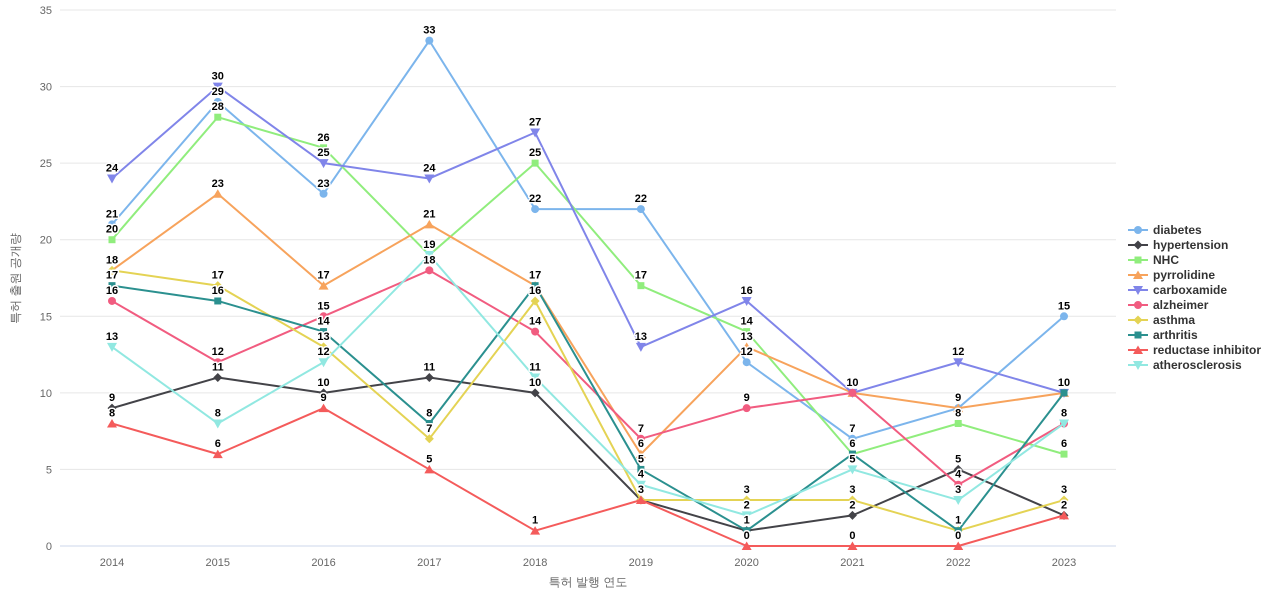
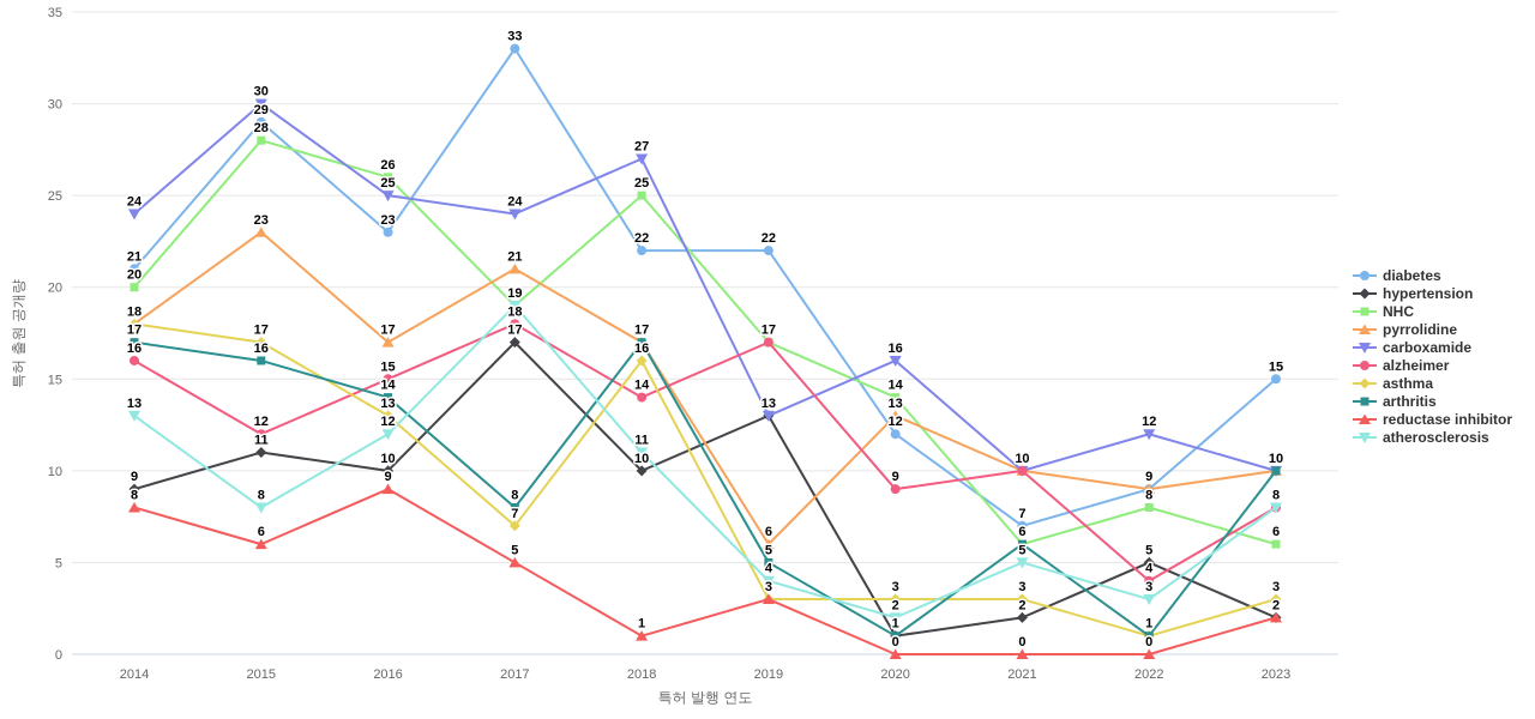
hypertension/2017: 11 -> 17
hypertension/2019: 3 -> 13
alzheimer/2019: 7 -> 17
